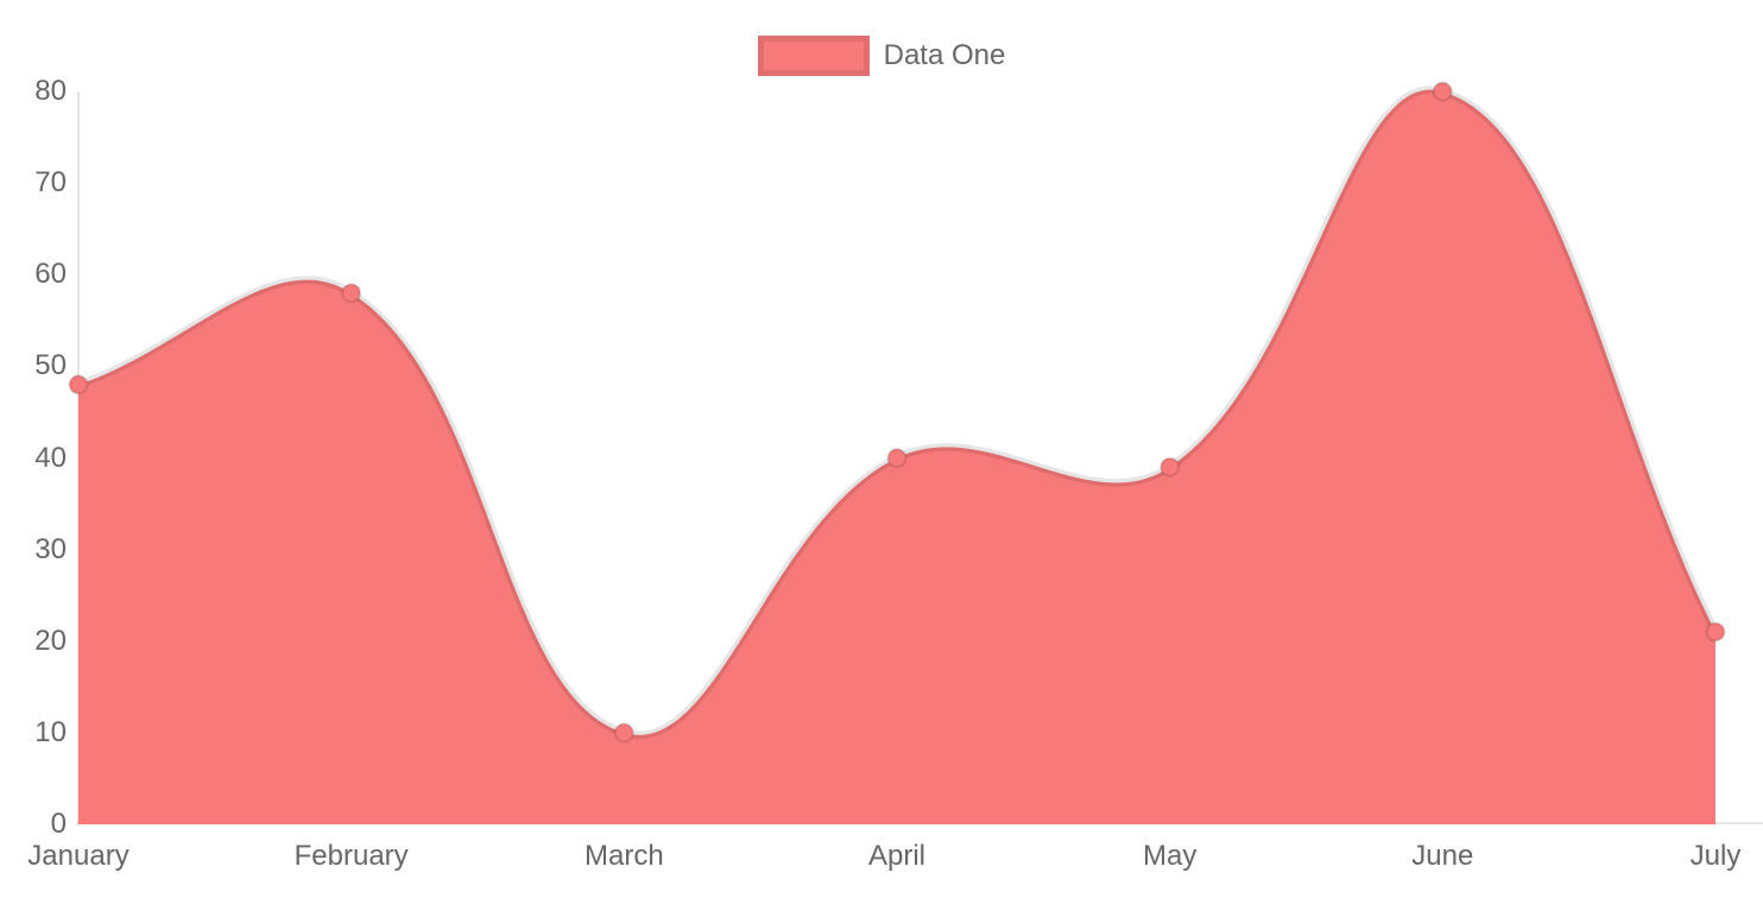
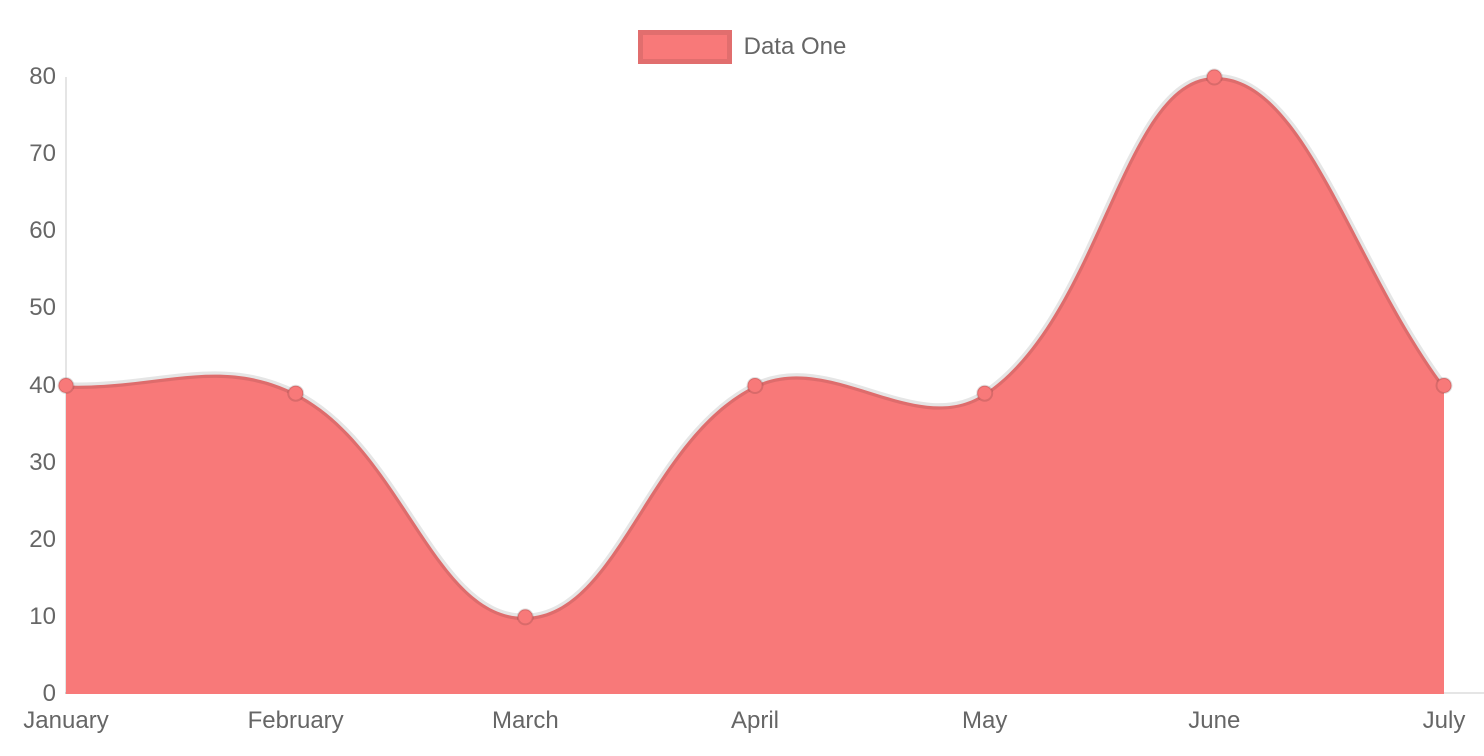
January: 48 -> 40
February: 58 -> 39
July: 21 -> 40
